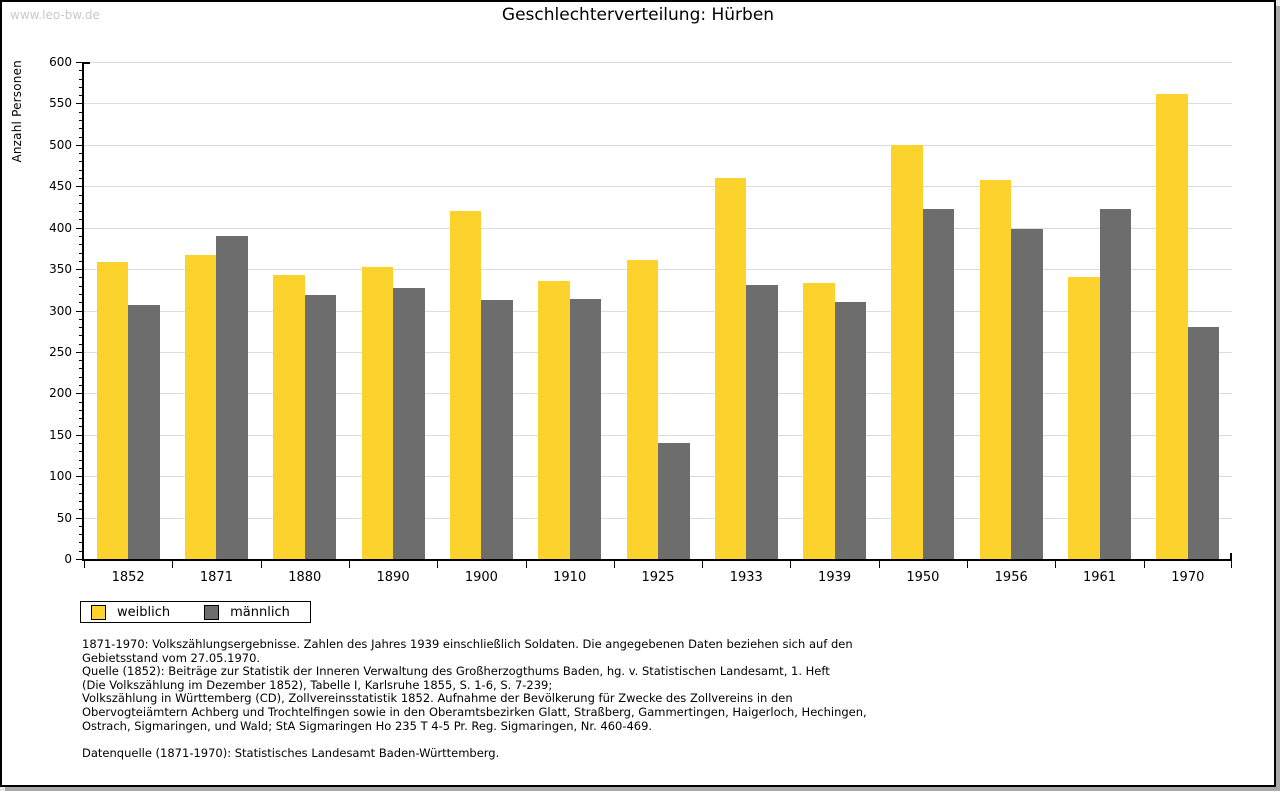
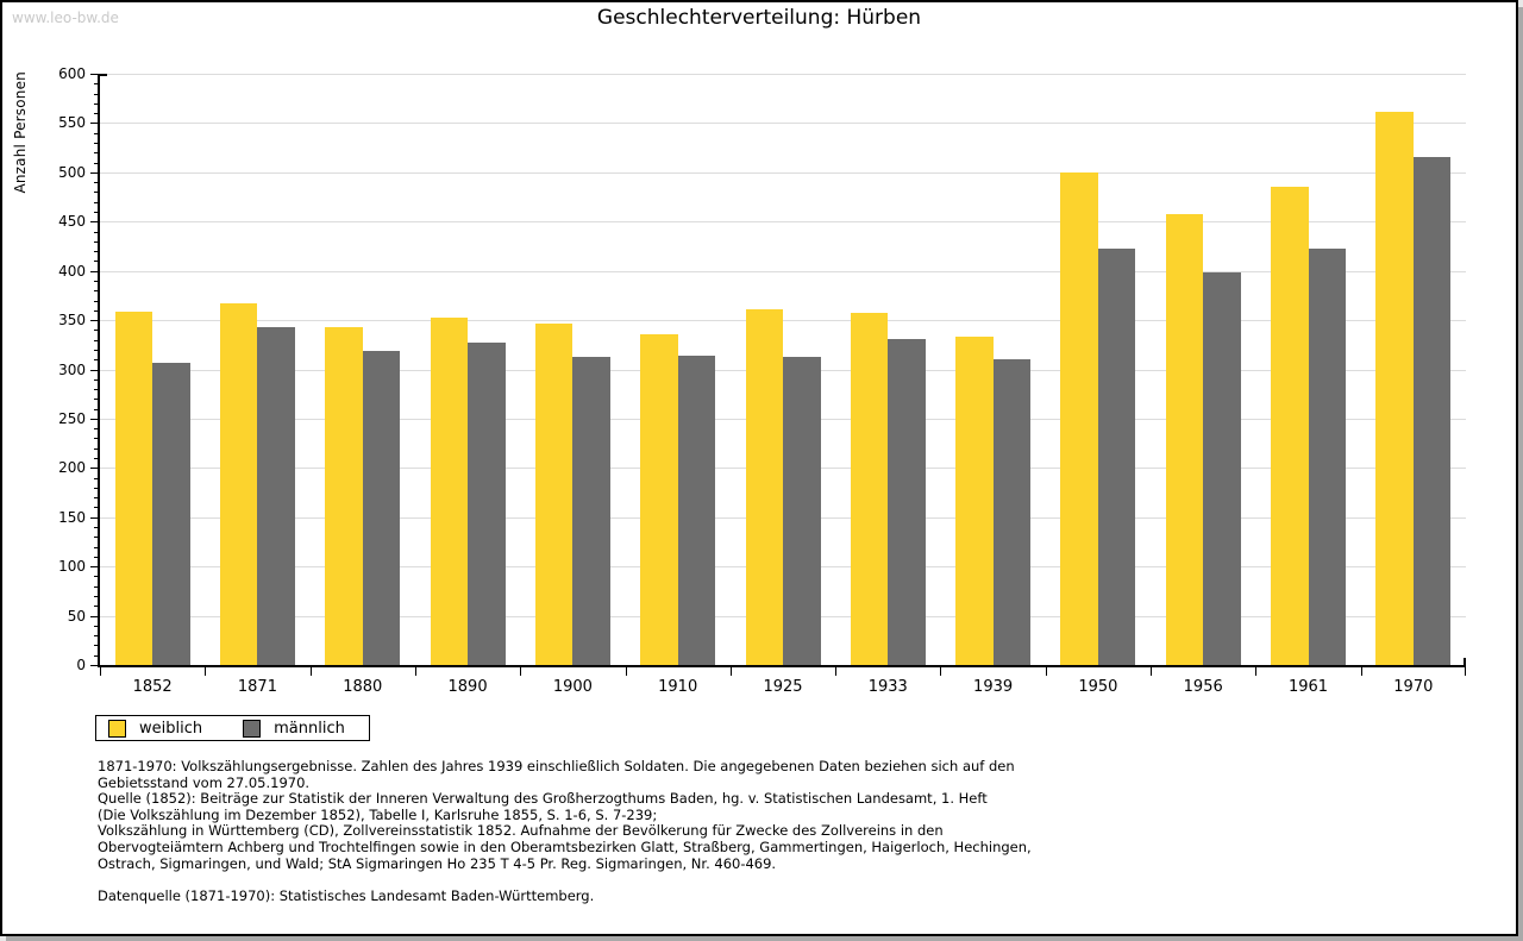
männlich/1871: 390 -> 340
weiblich/1900: 420 -> 350
männlich/1925: 140 -> 310
weiblich/1933: 460 -> 360
weiblich/1961: 340 -> 480
männlich/1970: 280 -> 520
